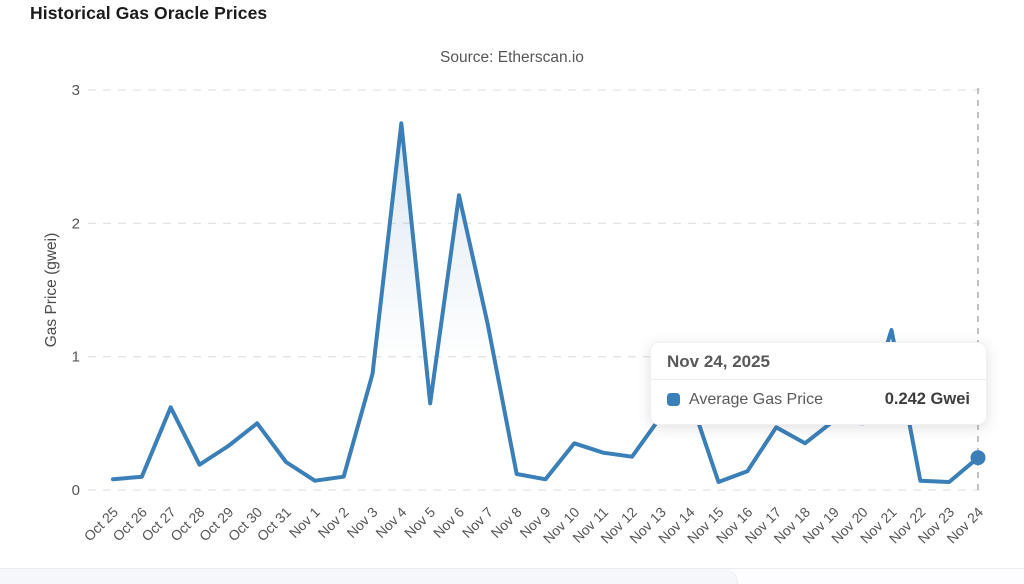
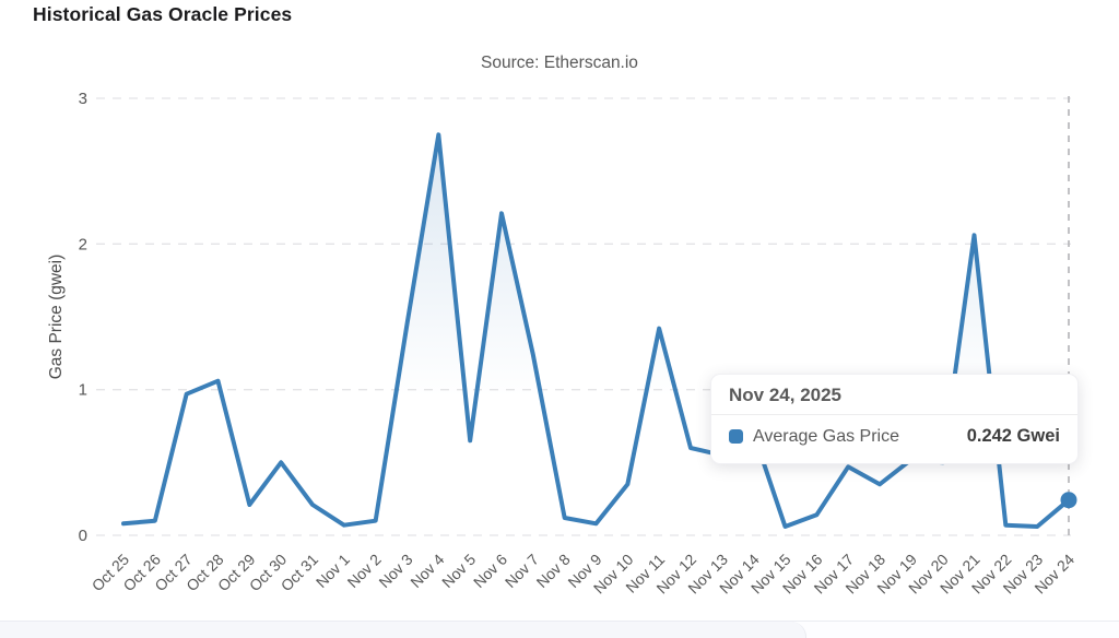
Oct 27: 0.62 -> 0.97
Oct 28: 0.19 -> 1.06
Oct 29: 0.33 -> 0.21
Nov 3: 0.87 -> 1.45
Nov 11: 0.28 -> 1.42
Nov 12: 0.25 -> 0.60
Nov 21: 1.20 -> 2.06
